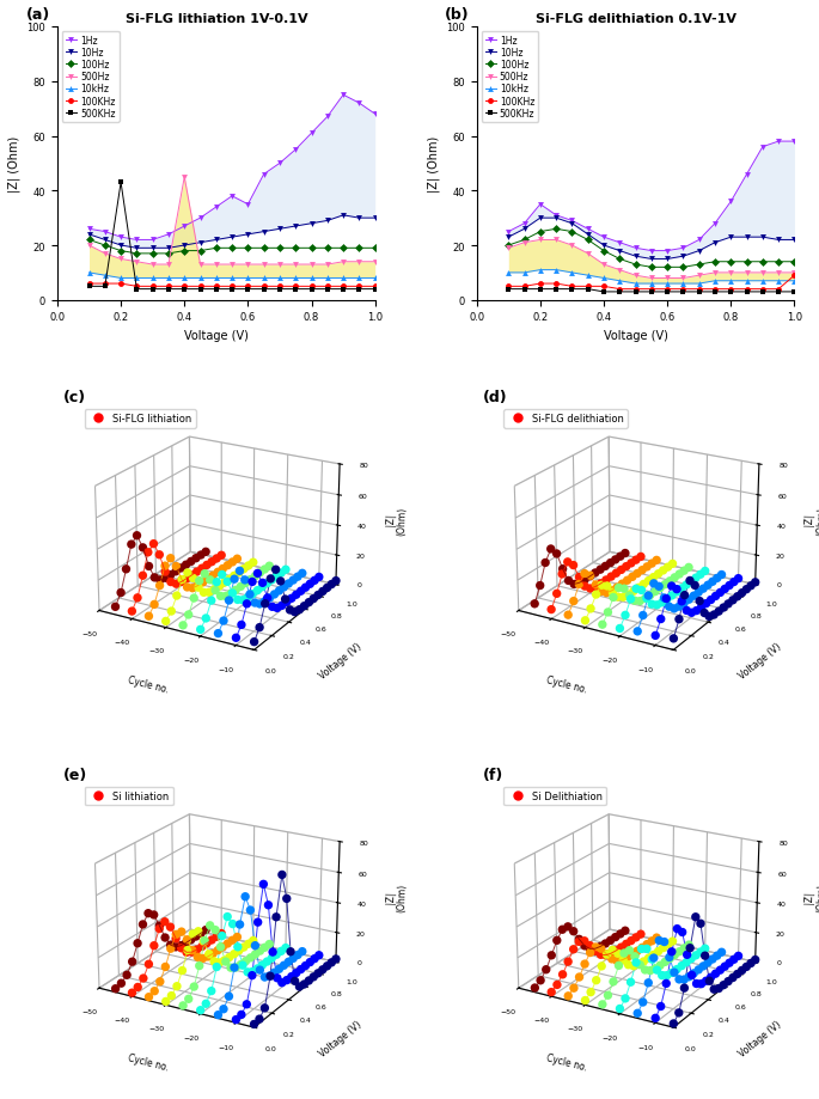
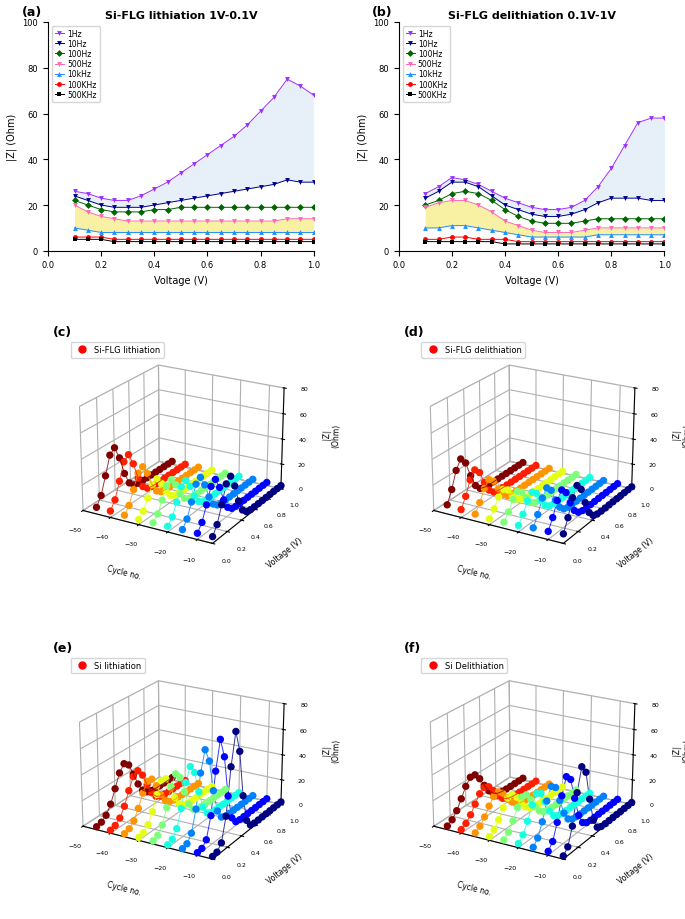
Si-FLG lithiation 1V-0.1V/500KHz/0.2: 43 -> 5
Si-FLG lithiation 1V-0.1V/500Hz/0.4: 45 -> 13
Si-FLG lithiation 1V-0.1V/1Hz/0.6: 35 -> 42
Si-FLG delithiation 0.1V-1V/1Hz/0.2: 35 -> 32
Si-FLG delithiation 0.1V-1V/100KHz/1.0: 9 -> 4
